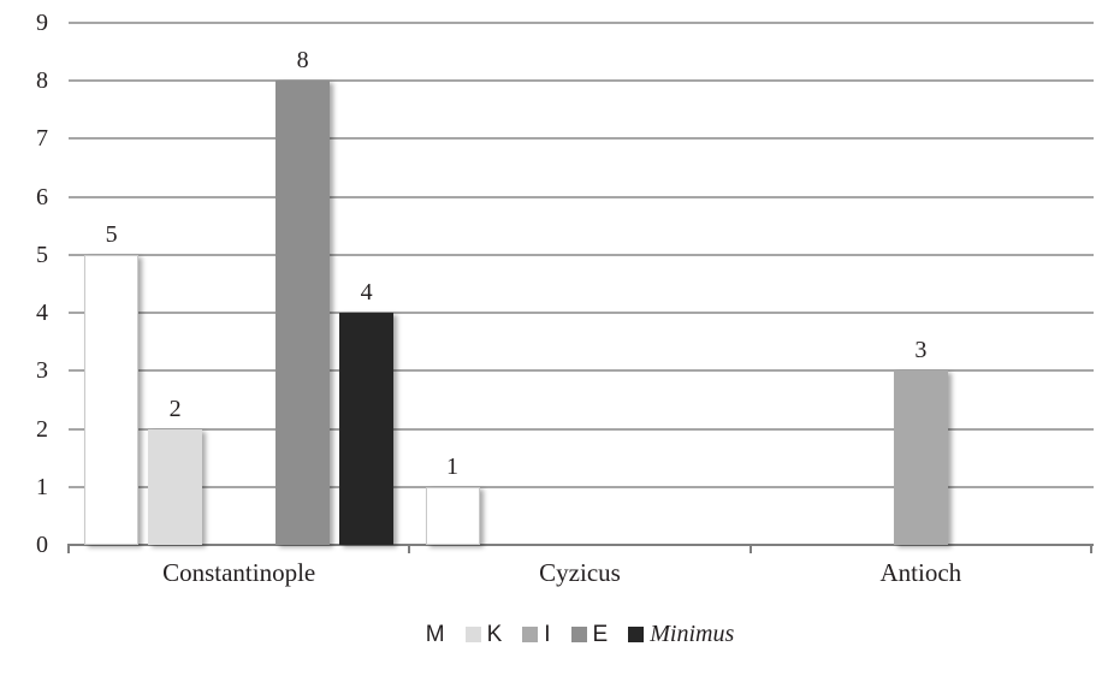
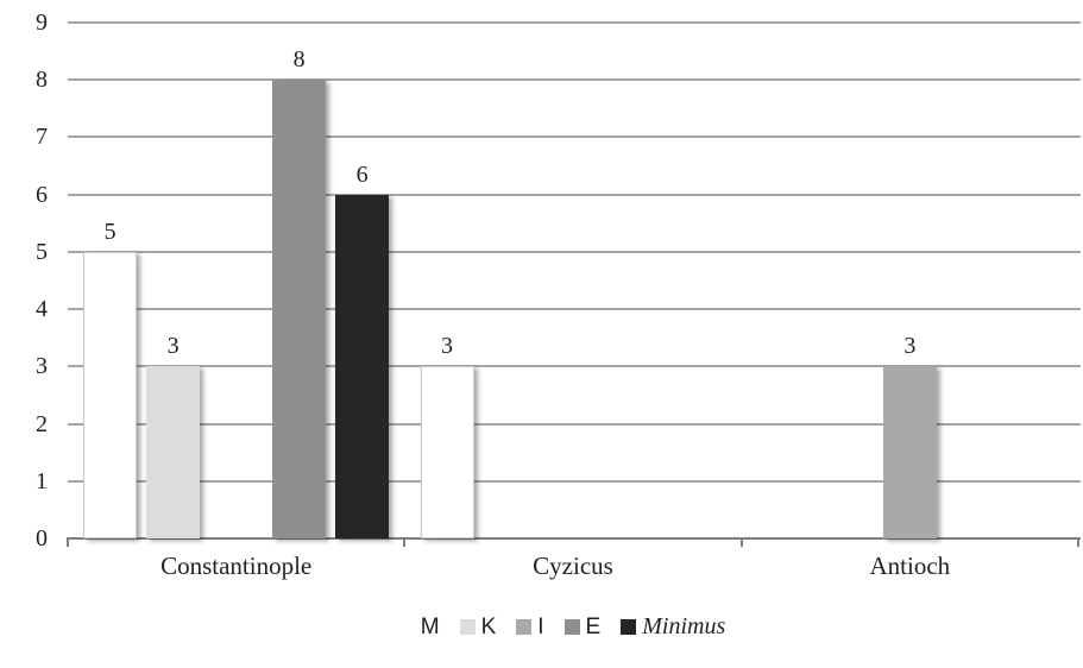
K/Constantinople: 2 -> 3
Minimus/Constantinople: 4 -> 6
M/Cyzicus: 1 -> 3
